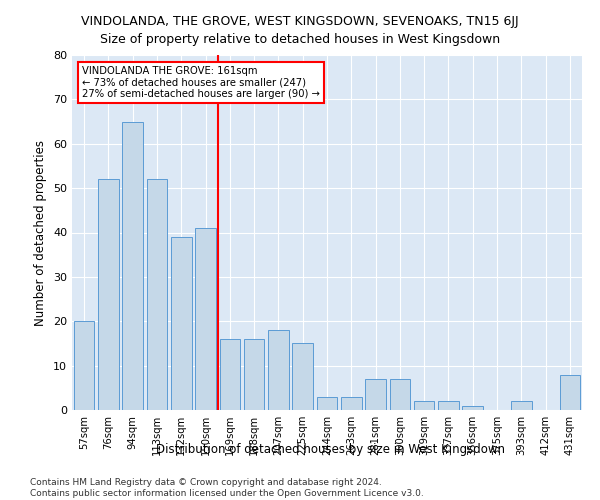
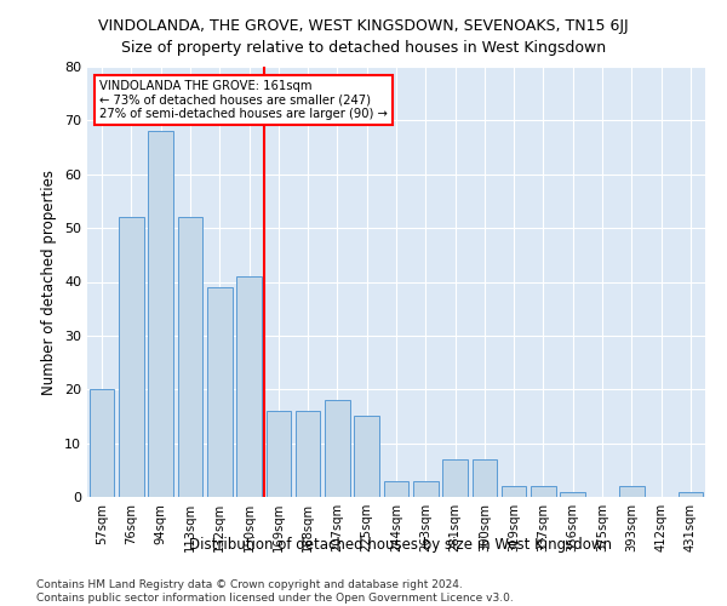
94sqm: 65 -> 68
431sqm: 8 -> 1
